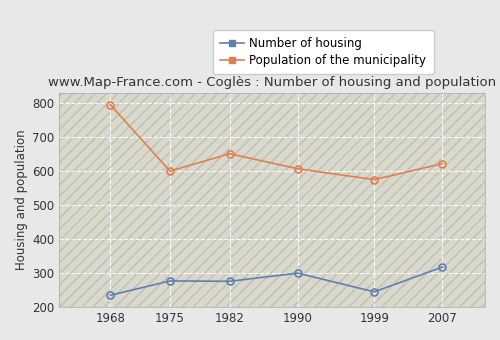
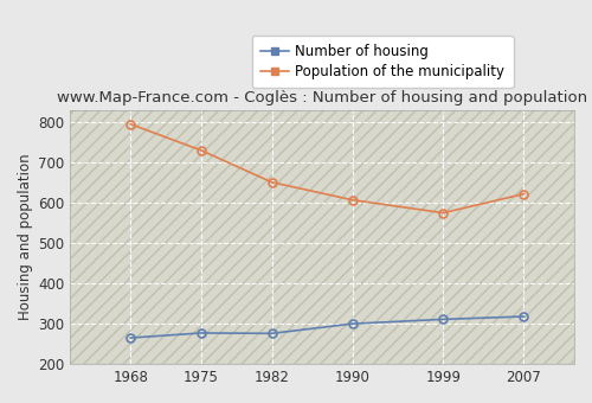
Number of housing/1968: 235 -> 265
Population of the municipality/1975: 600 -> 730
Number of housing/1999: 245 -> 311
